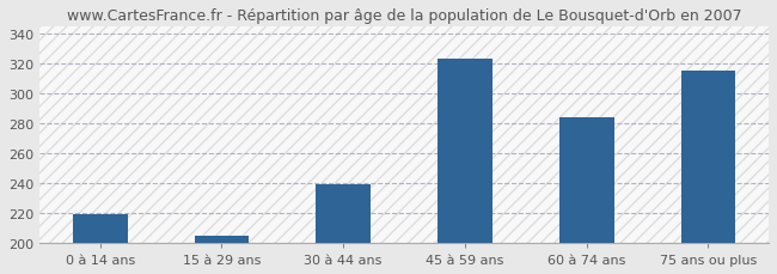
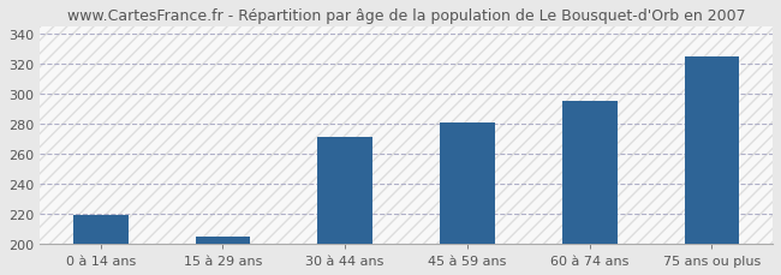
30 à 44 ans: 239 -> 271
45 à 59 ans: 323 -> 281
60 à 74 ans: 284 -> 295
75 ans ou plus: 315 -> 325
